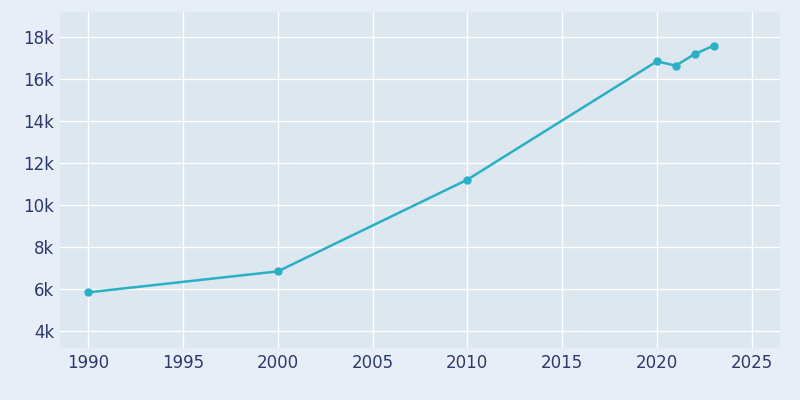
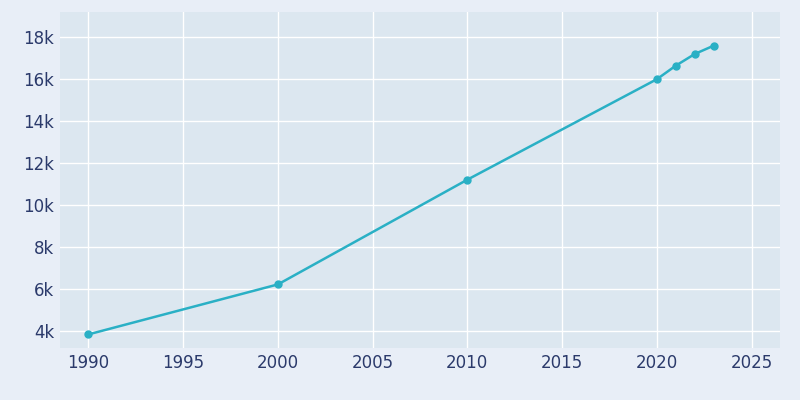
1990: 5.85k -> 3.85k
2000: 6.85k -> 6.23k
2020: 16.85k -> 16.00k
